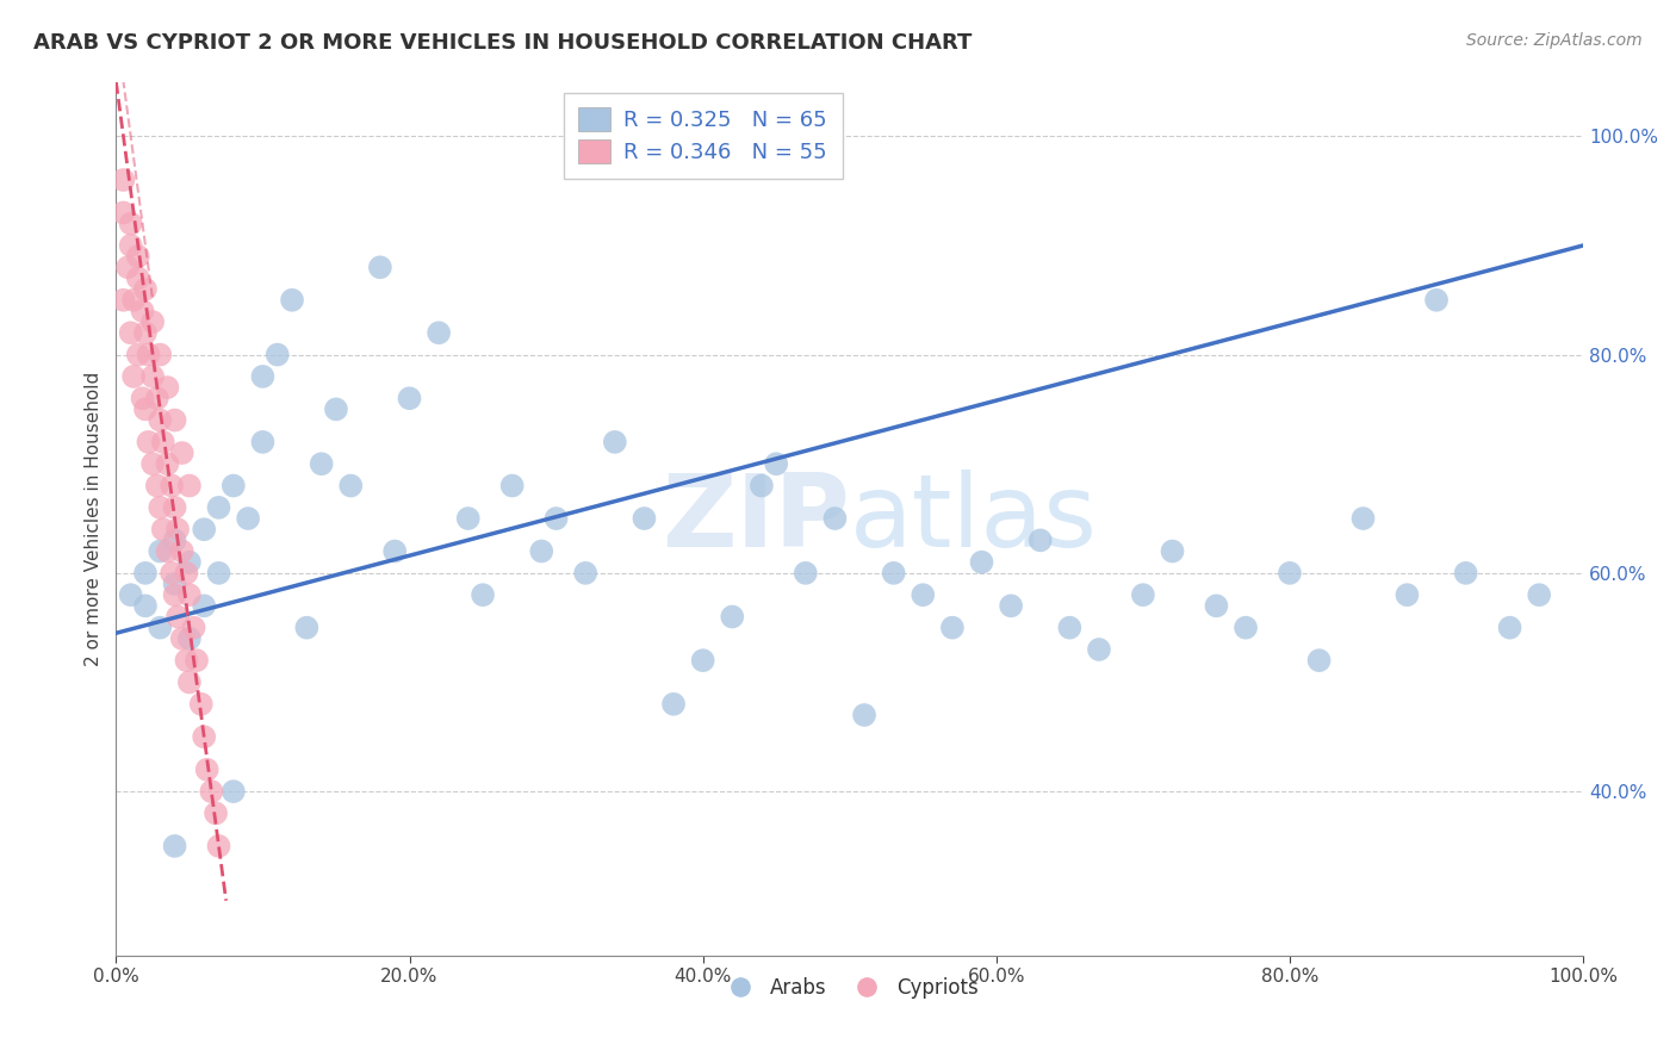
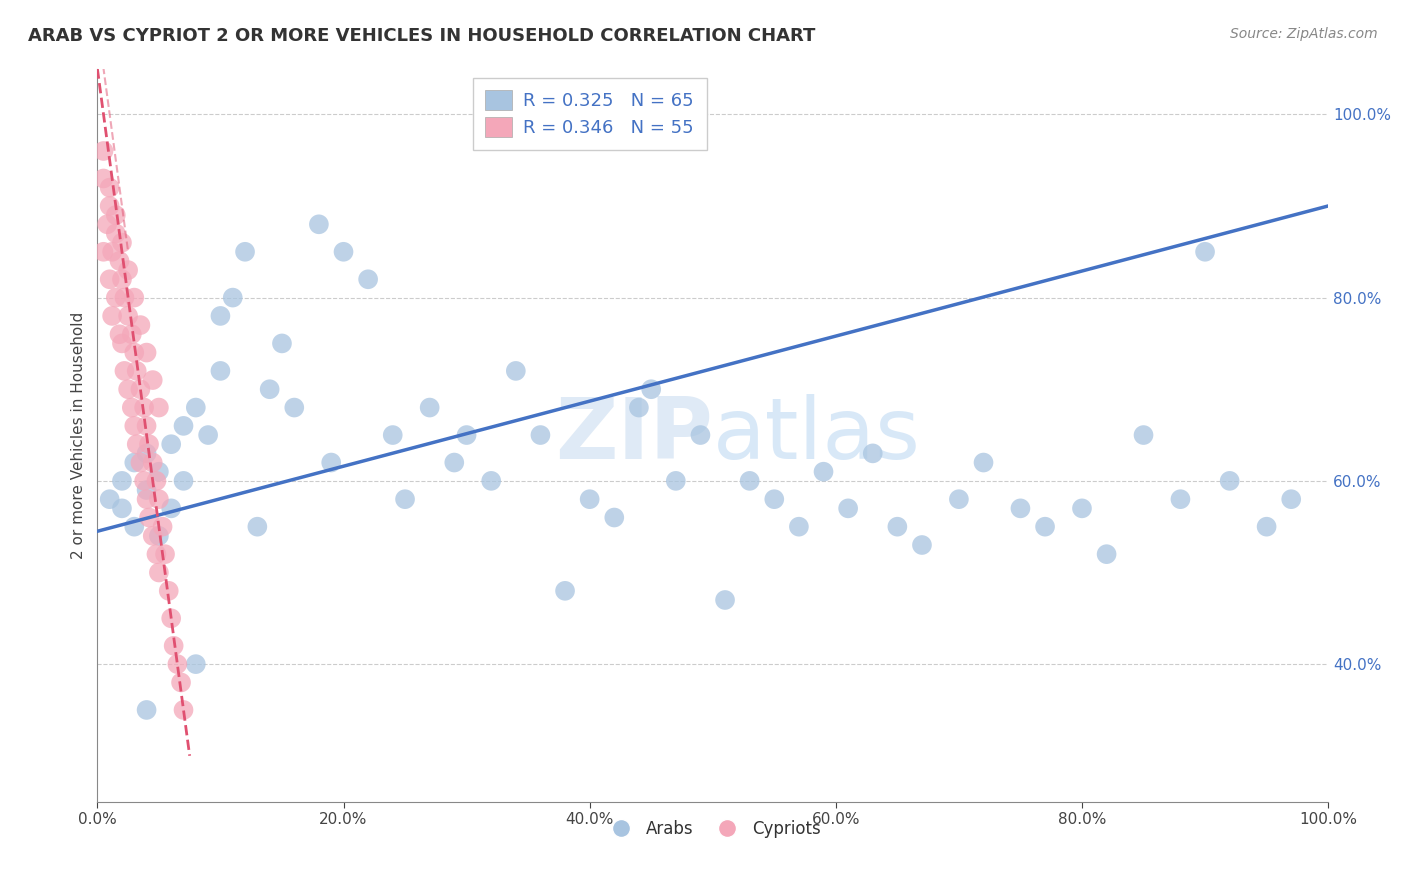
Arabs/20.0%: 76% -> 85%
Arabs/40.0%: 52% -> 58%
Arabs/80.0%: 60% -> 57%
